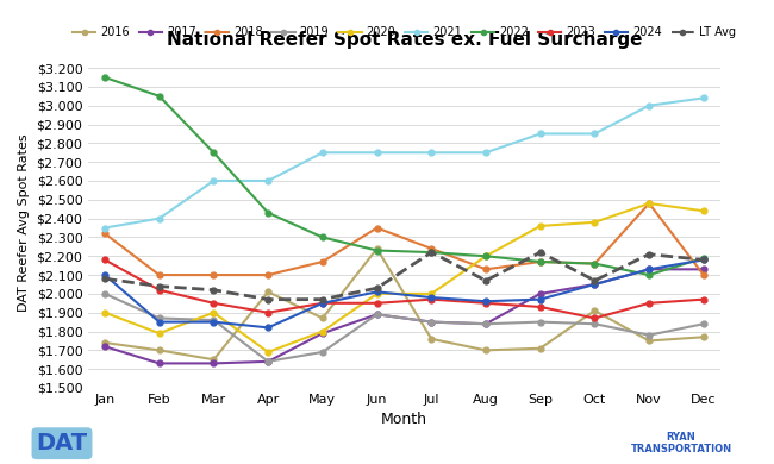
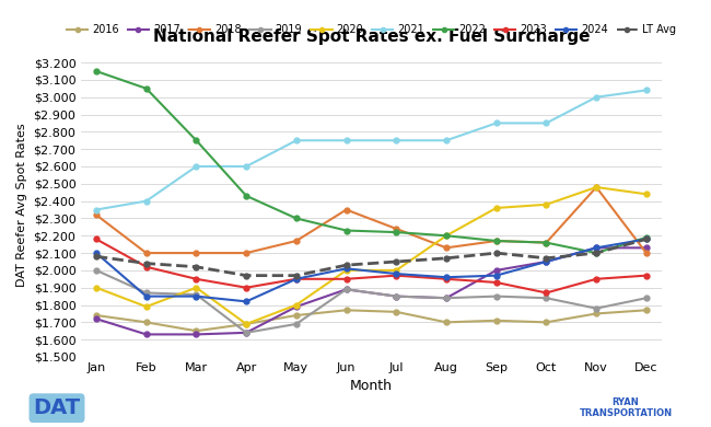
2016/Apr: $2.01 -> $1.69
2016/May: $1.87 -> $1.74
2016/Jun: $2.24 -> $1.77
LT Avg/Jul: $2.22 -> $2.05
LT Avg/Sep: $2.22 -> $2.10
2016/Oct: $1.91 -> $1.70
LT Avg/Nov: $2.21 -> $2.10
